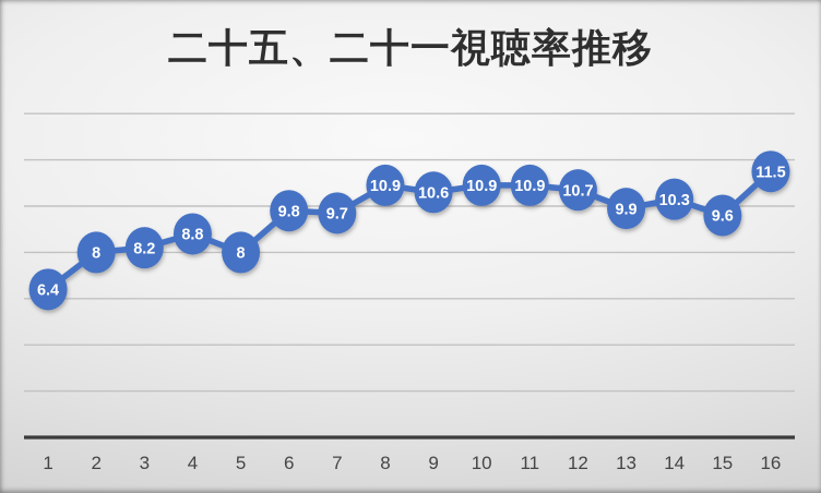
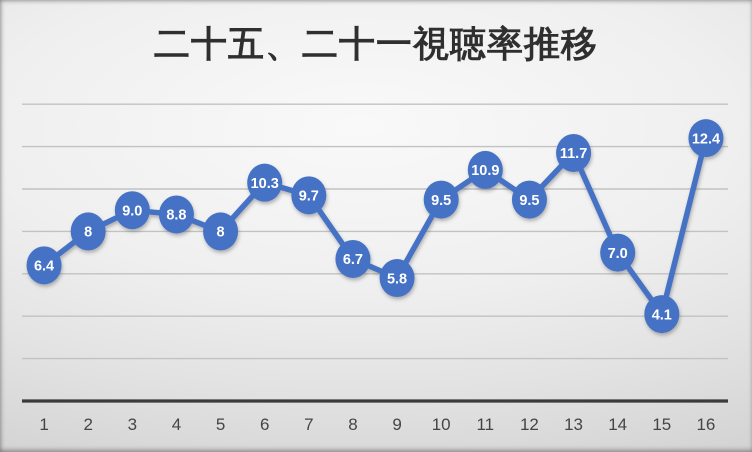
3: 8.2 -> 9.0
6: 9.8 -> 10.3
8: 10.9 -> 6.7
9: 10.6 -> 5.8
10: 10.9 -> 9.5
12: 10.7 -> 9.5
13: 9.9 -> 11.7
14: 10.3 -> 7.0
15: 9.6 -> 4.1
16: 11.5 -> 12.4
